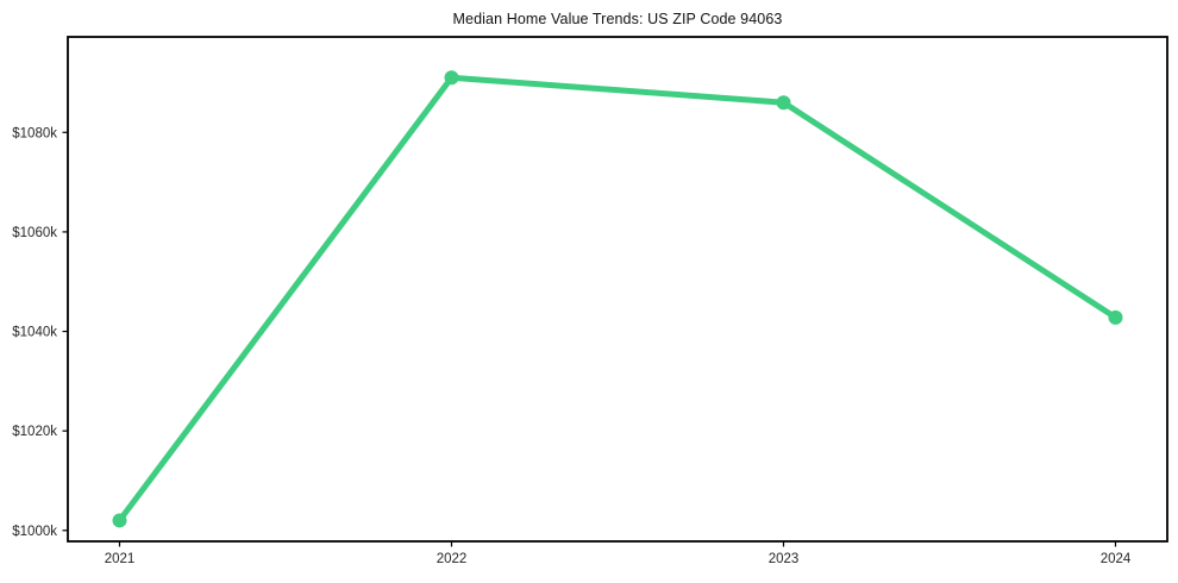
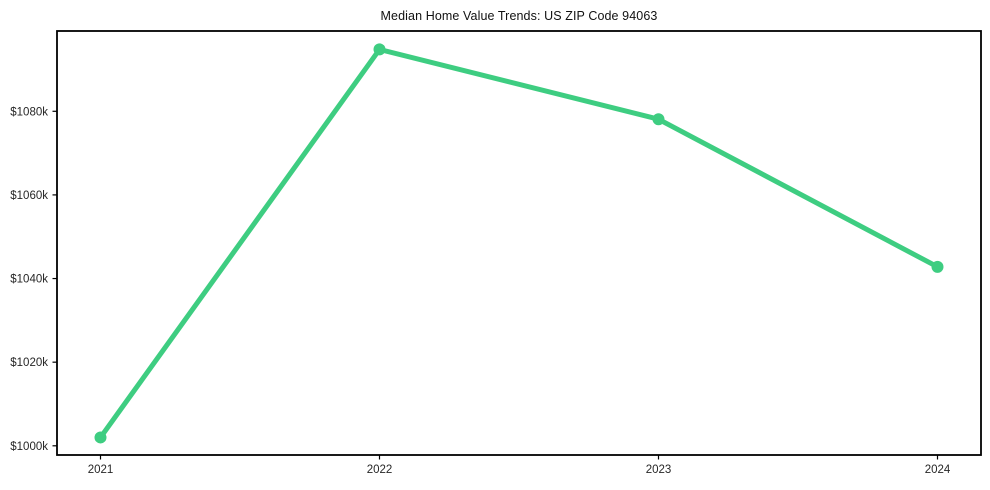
2022: $1091k -> $1095k
2023: $1086k -> $1078k
